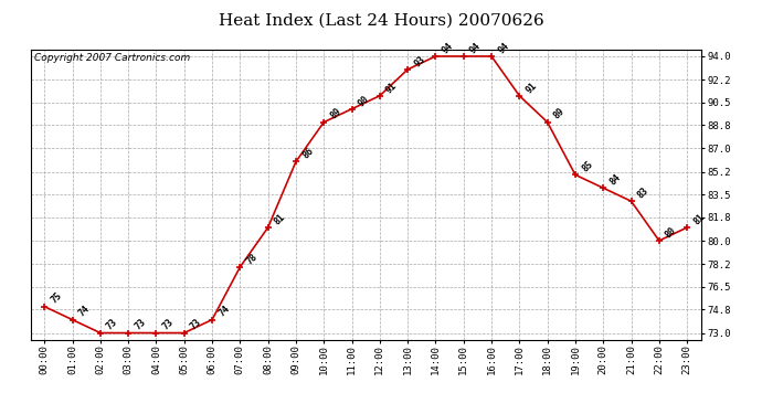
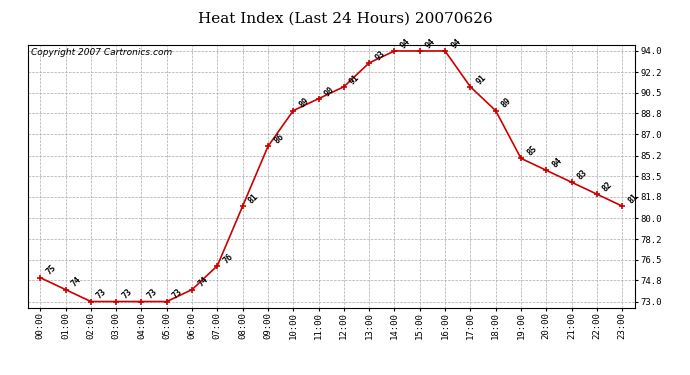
07:00: 78 -> 76
22:00: 80 -> 82
